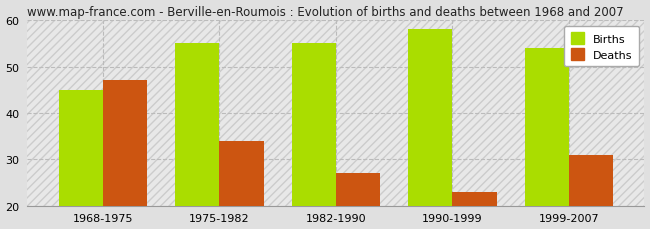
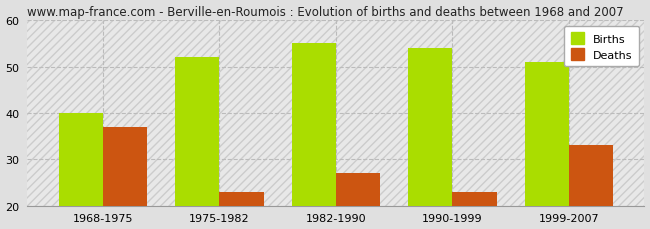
Births/1968-1975: 45 -> 40
Deaths/1968-1975: 47 -> 37
Births/1975-1982: 55 -> 52
Deaths/1975-1982: 34 -> 23
Births/1990-1999: 58 -> 54
Births/1999-2007: 54 -> 51
Deaths/1999-2007: 31 -> 33
